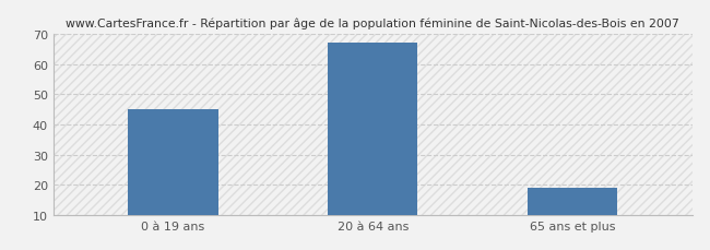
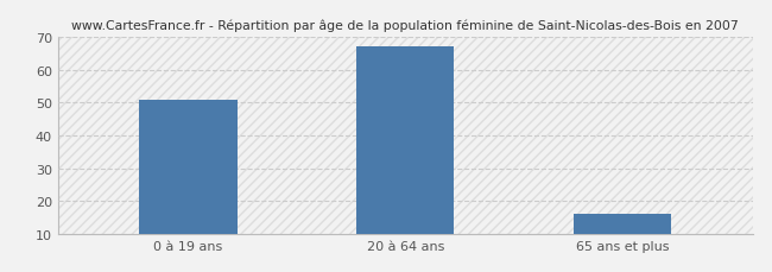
0 à 19 ans: 45 -> 51
65 ans et plus: 19 -> 16
